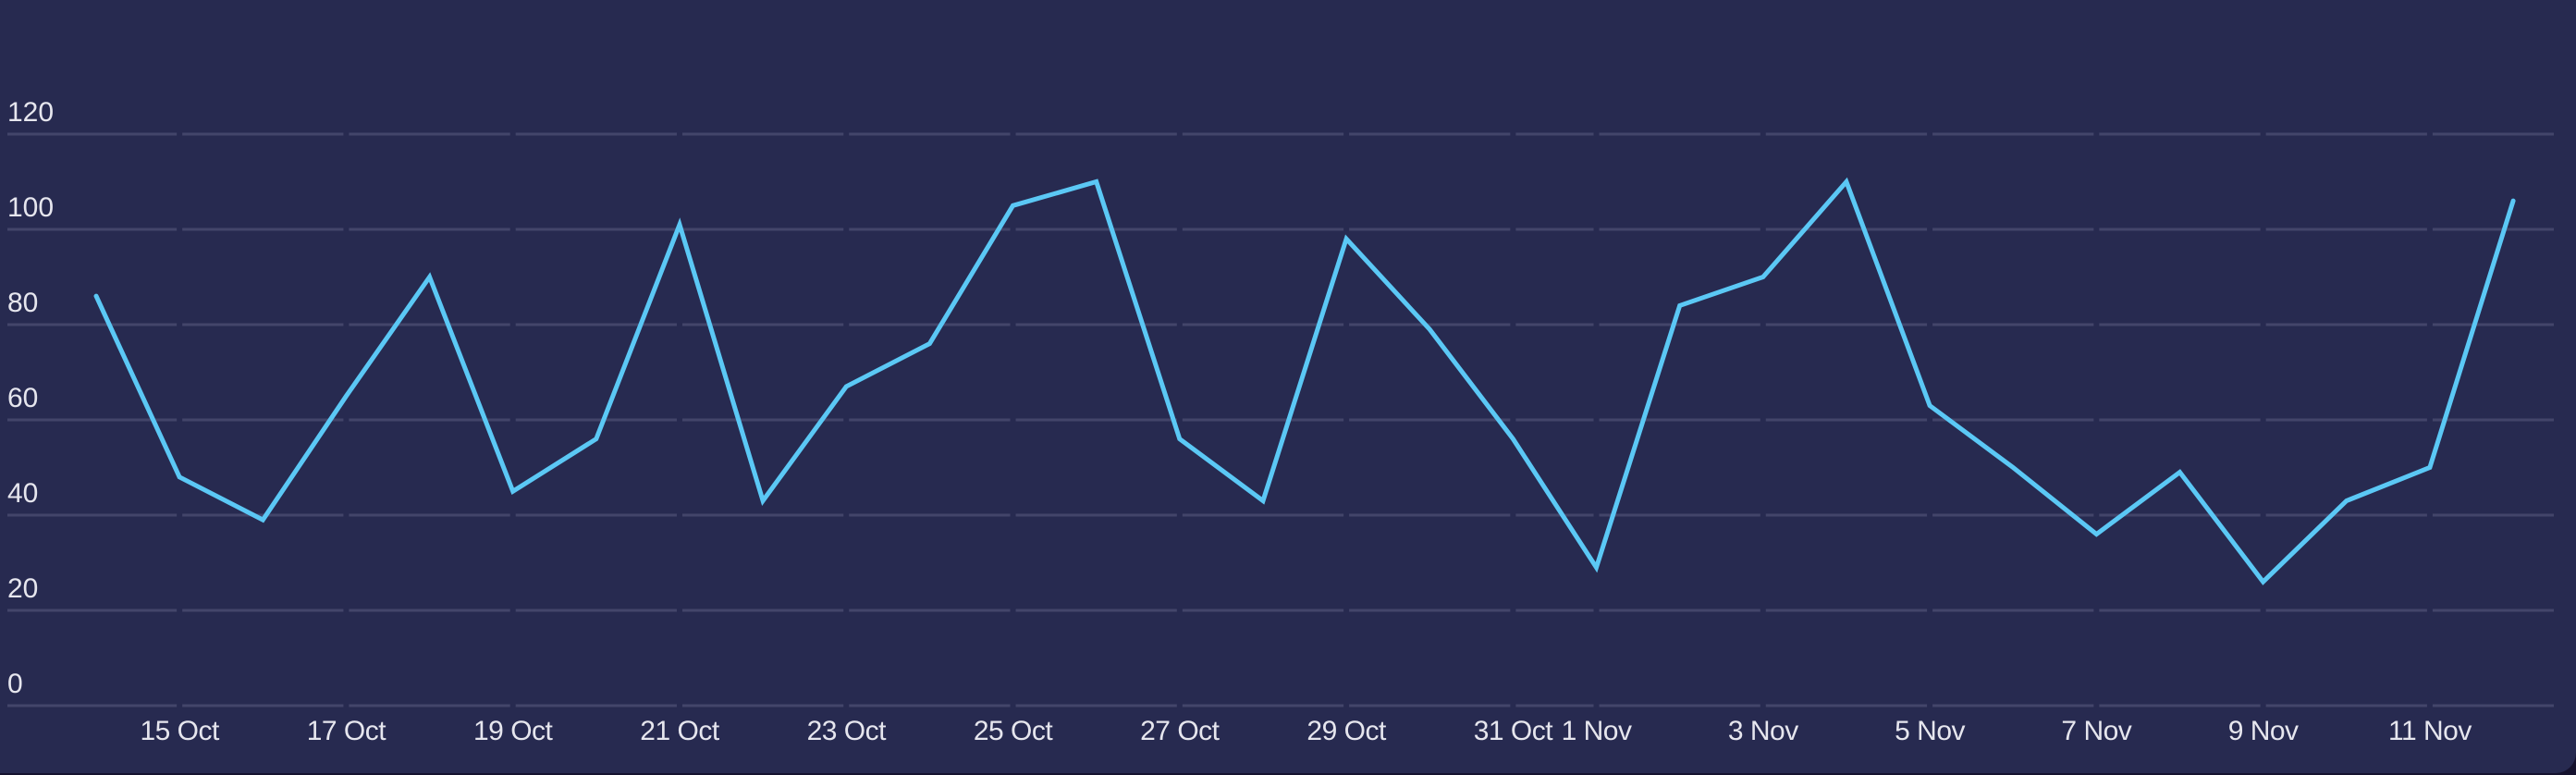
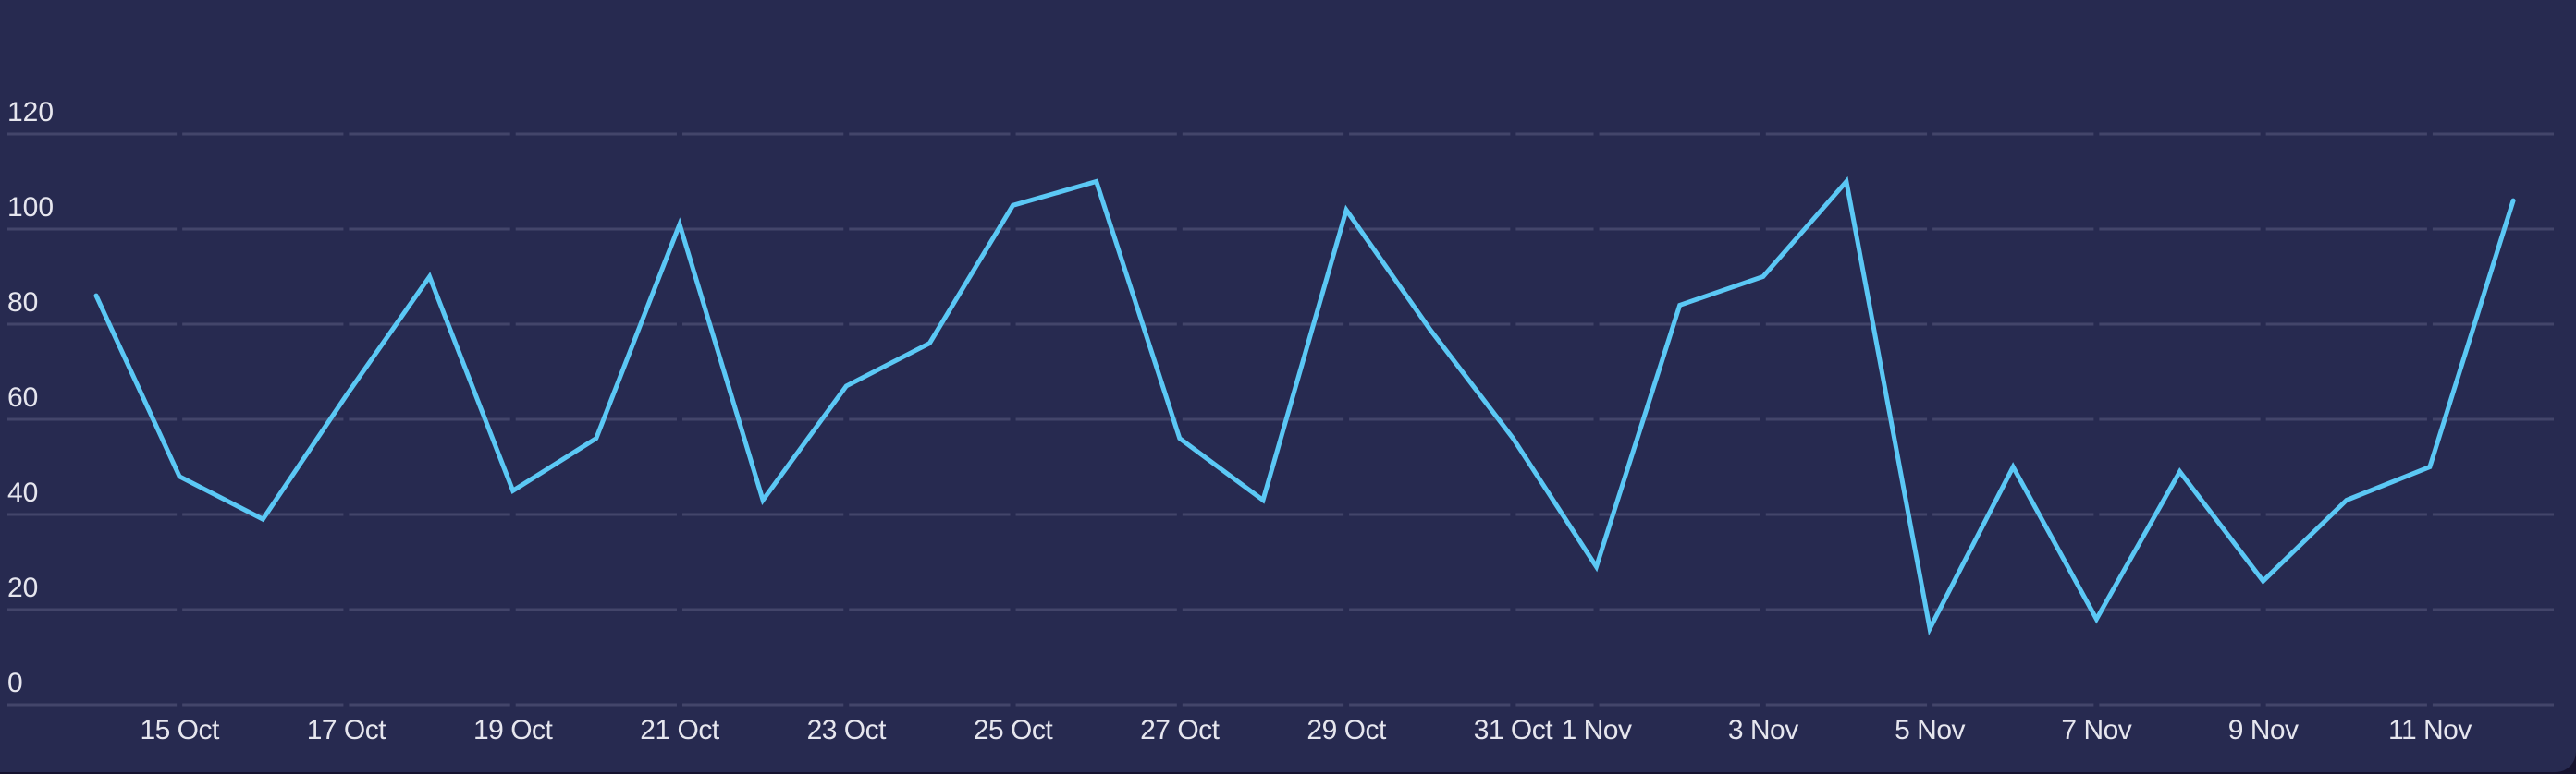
29 Oct: 98 -> 104
5 Nov: 63 -> 16
7 Nov: 36 -> 18
